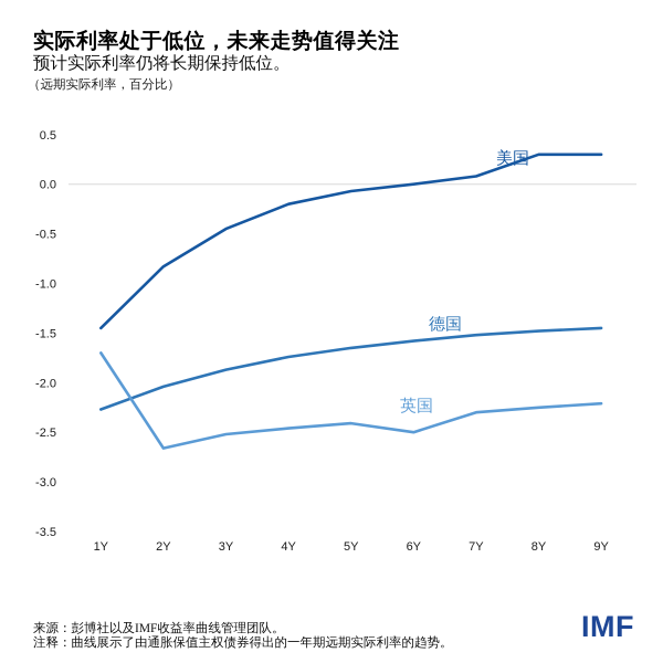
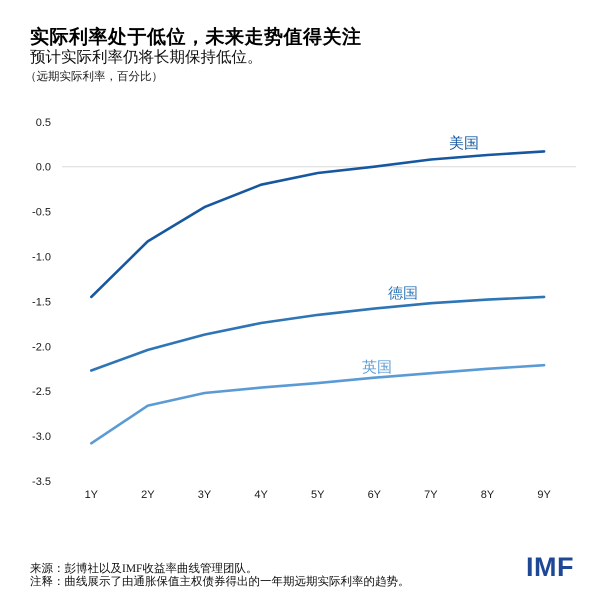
英国/1Y: -1.7 -> -3.1
英国/6Y: -2.5 -> -2.4
美国/8Y: 0.3 -> 0.1
美国/9Y: 0.3 -> 0.2
